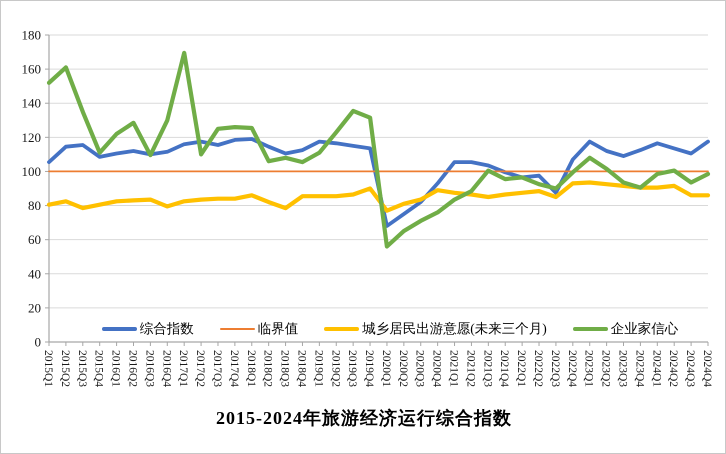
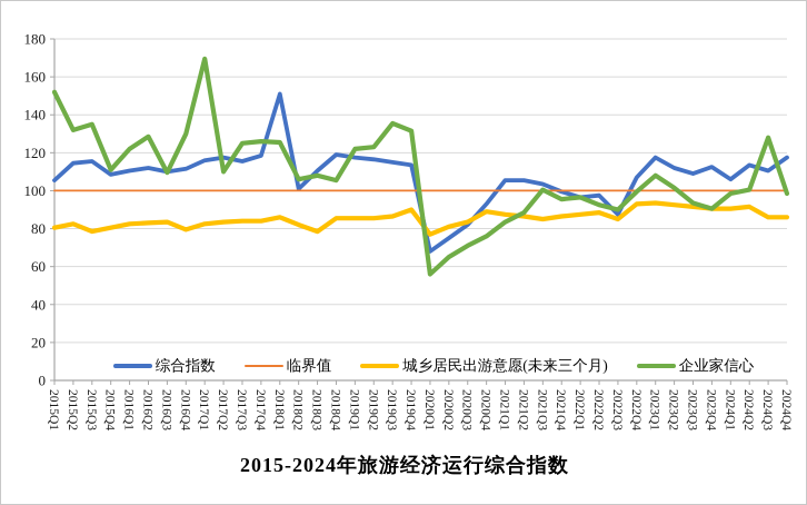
企业家信心/2015Q2: 161 -> 132
综合指数/2018Q1: 119 -> 151
综合指数/2018Q2: 114 -> 101
综合指数/2018Q4: 112 -> 119
企业家信心/2019Q1: 111 -> 122
综合指数/2024Q1: 116 -> 106
企业家信心/2024Q3: 94 -> 128
